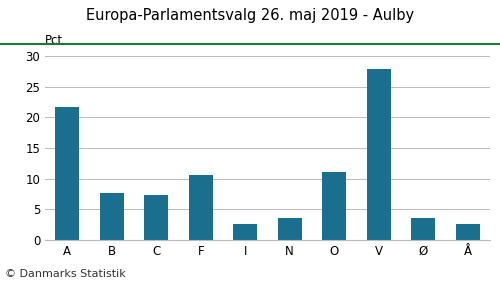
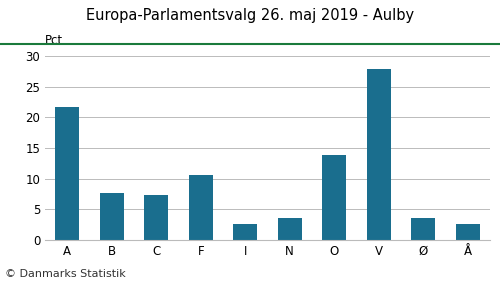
O: 11.0 -> 13.8
